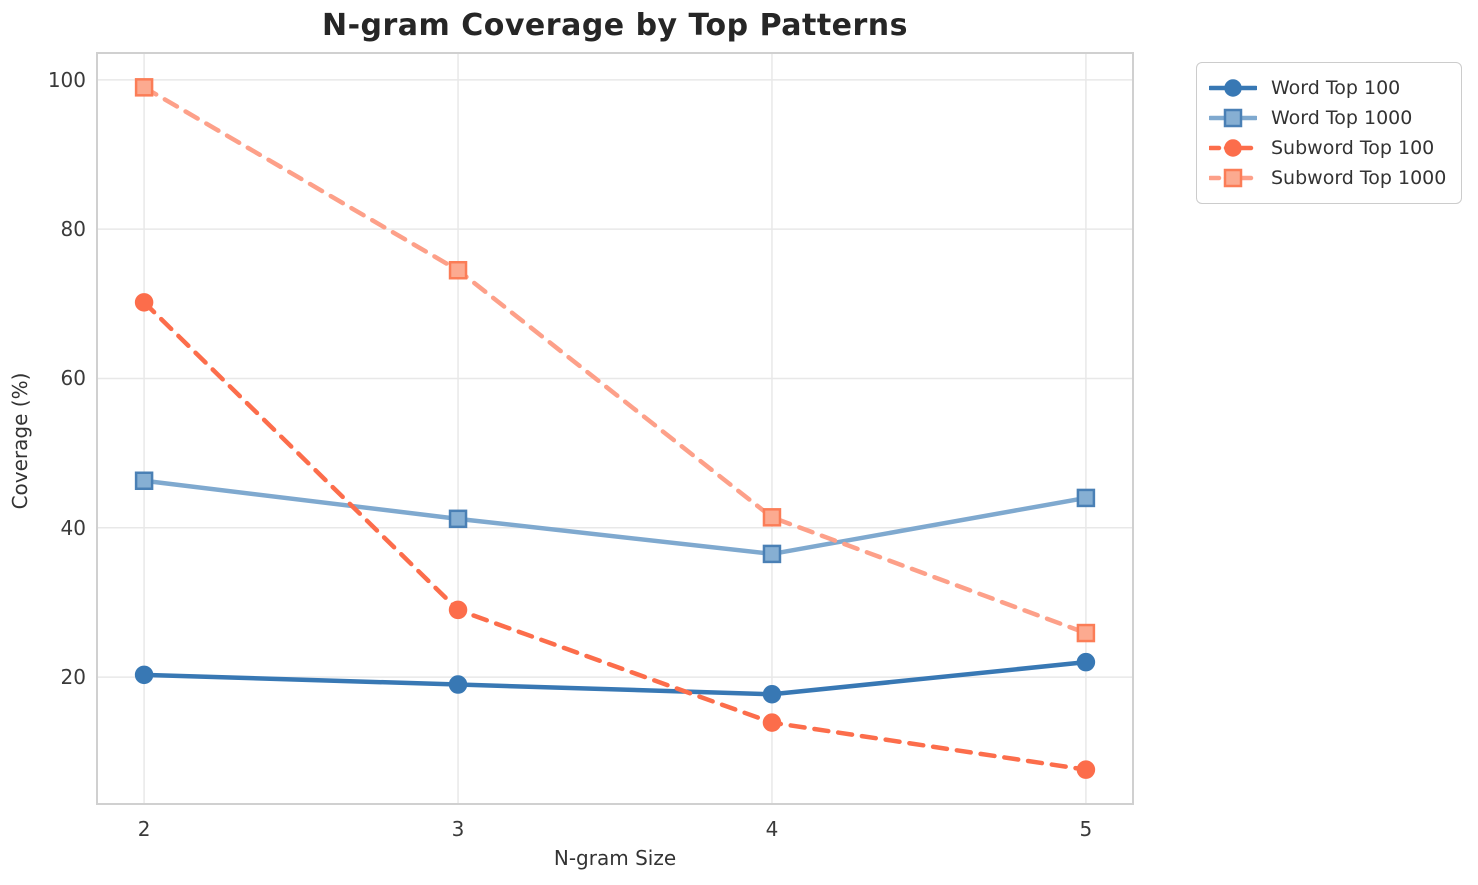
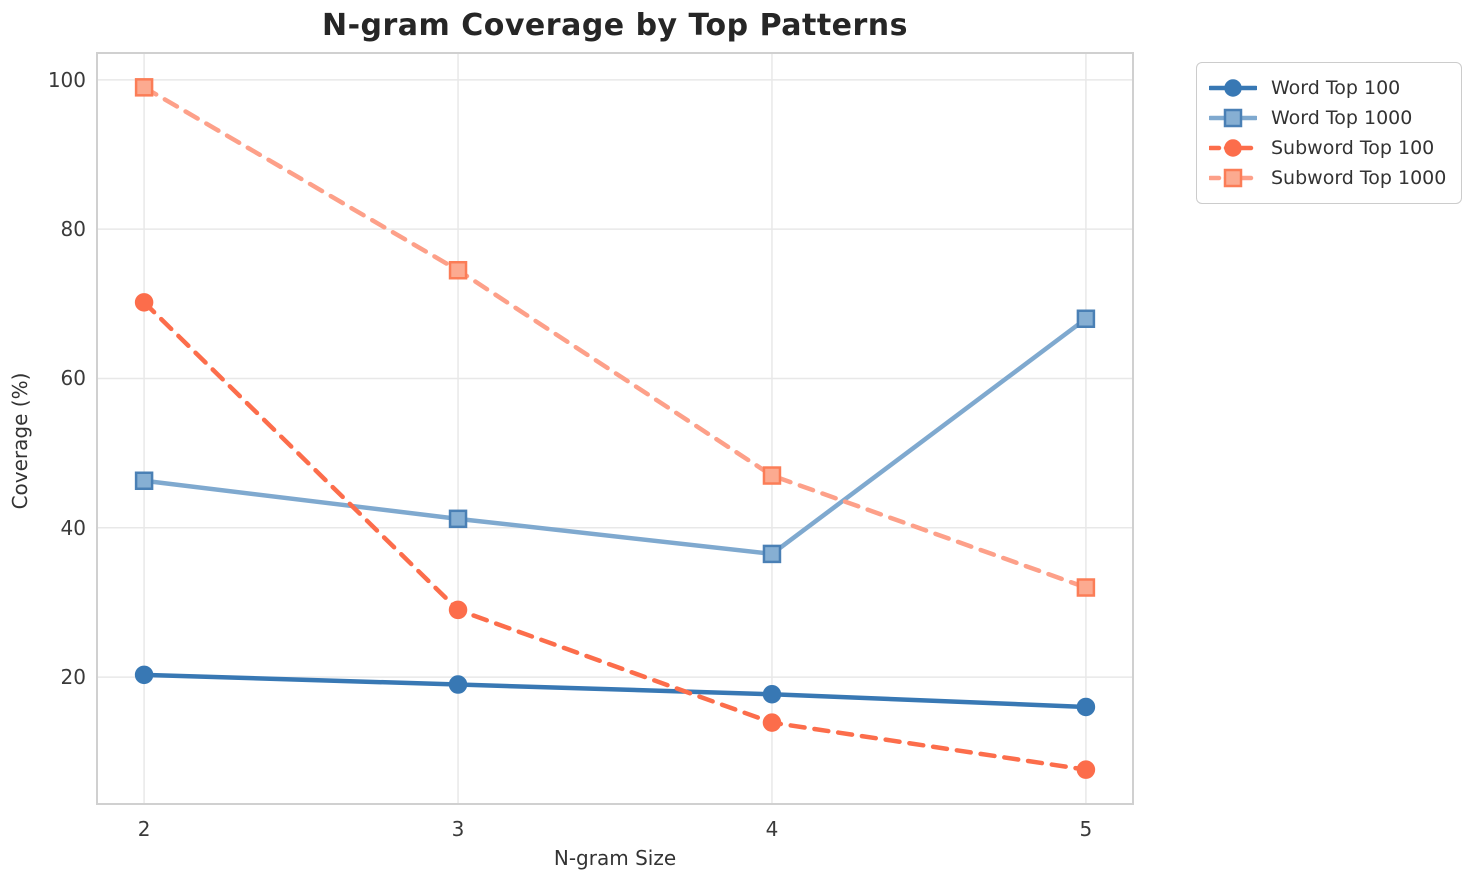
Subword Top 1000/4: 41 -> 47
Word Top 100/5: 22 -> 16
Word Top 1000/5: 44 -> 68
Subword Top 1000/5: 26 -> 32
